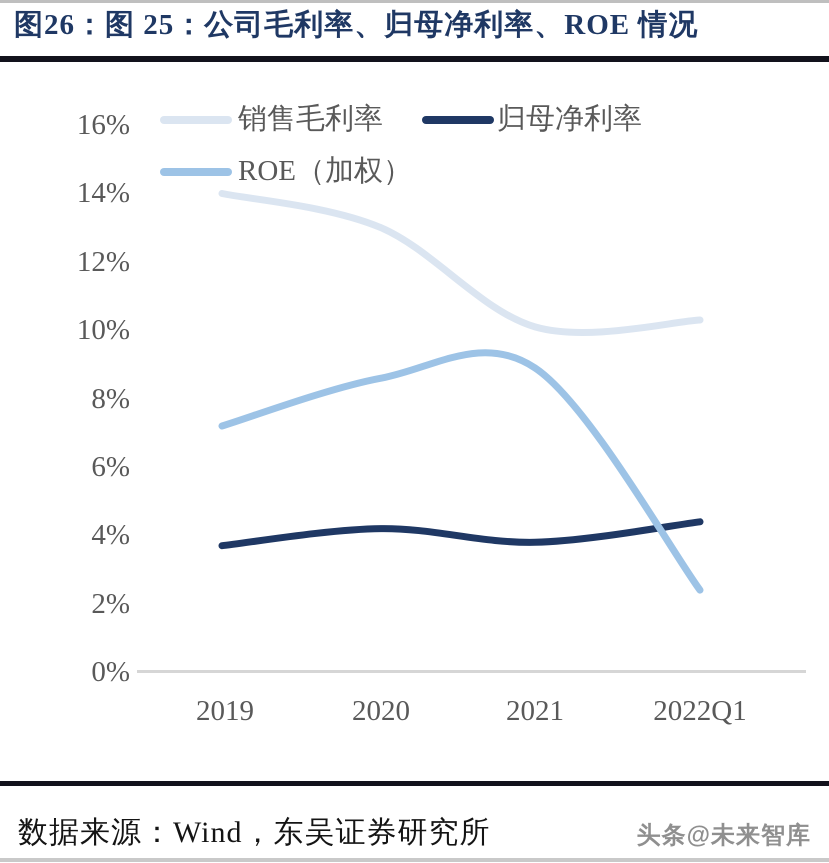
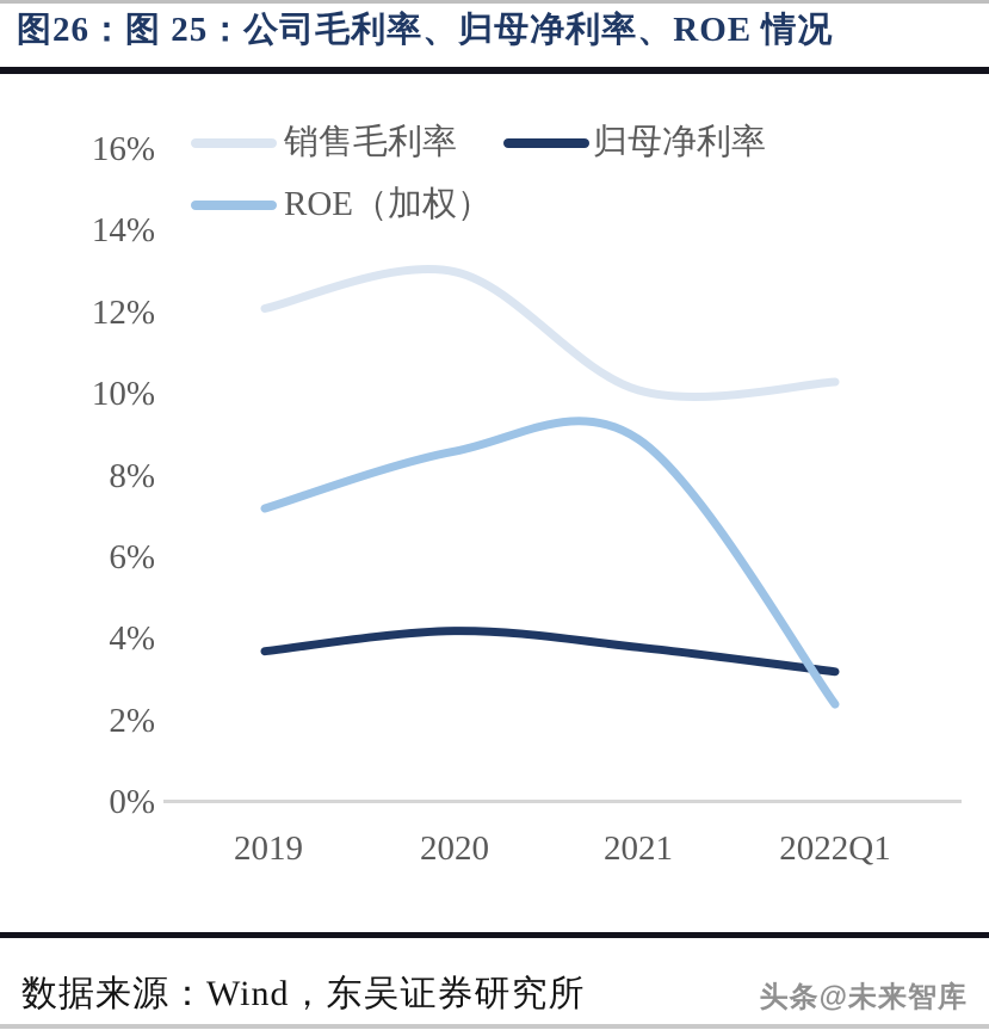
销售毛利率/2019: 14.0% -> 12.1%
归母净利率/2022Q1: 4.4% -> 3.2%
